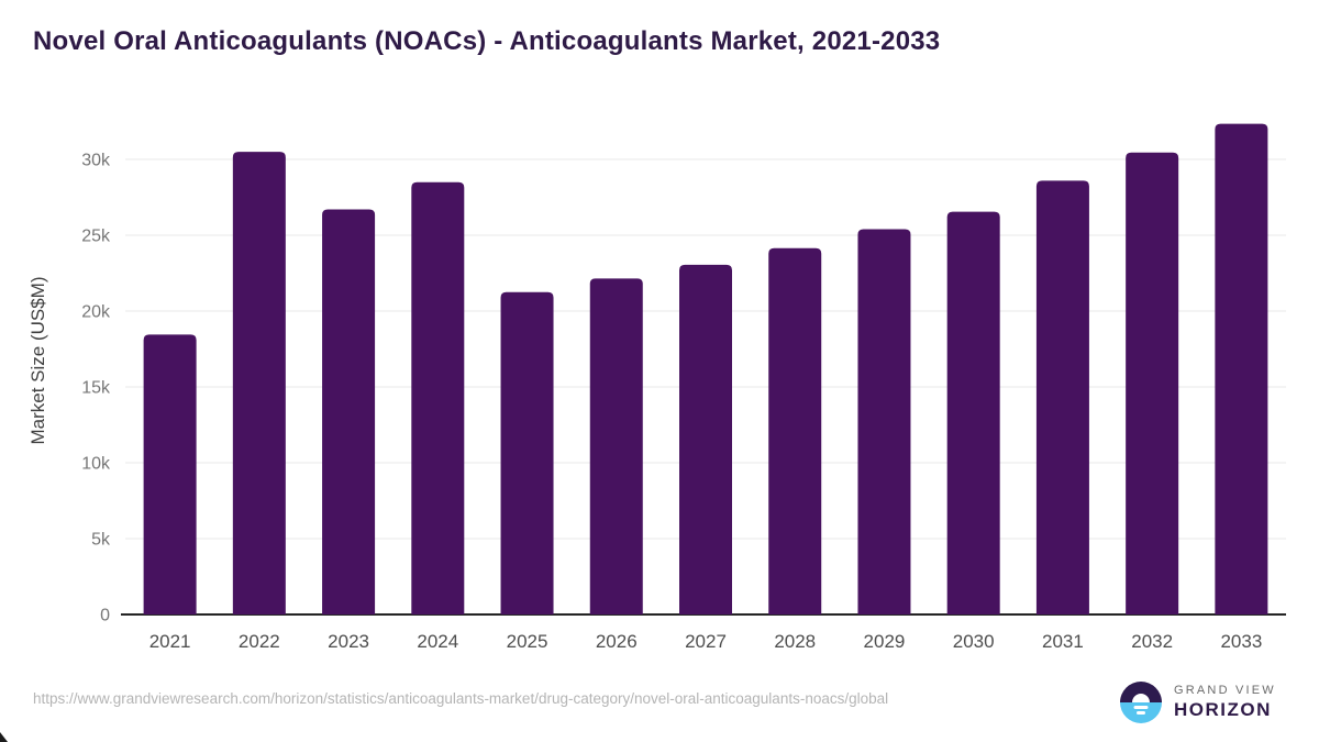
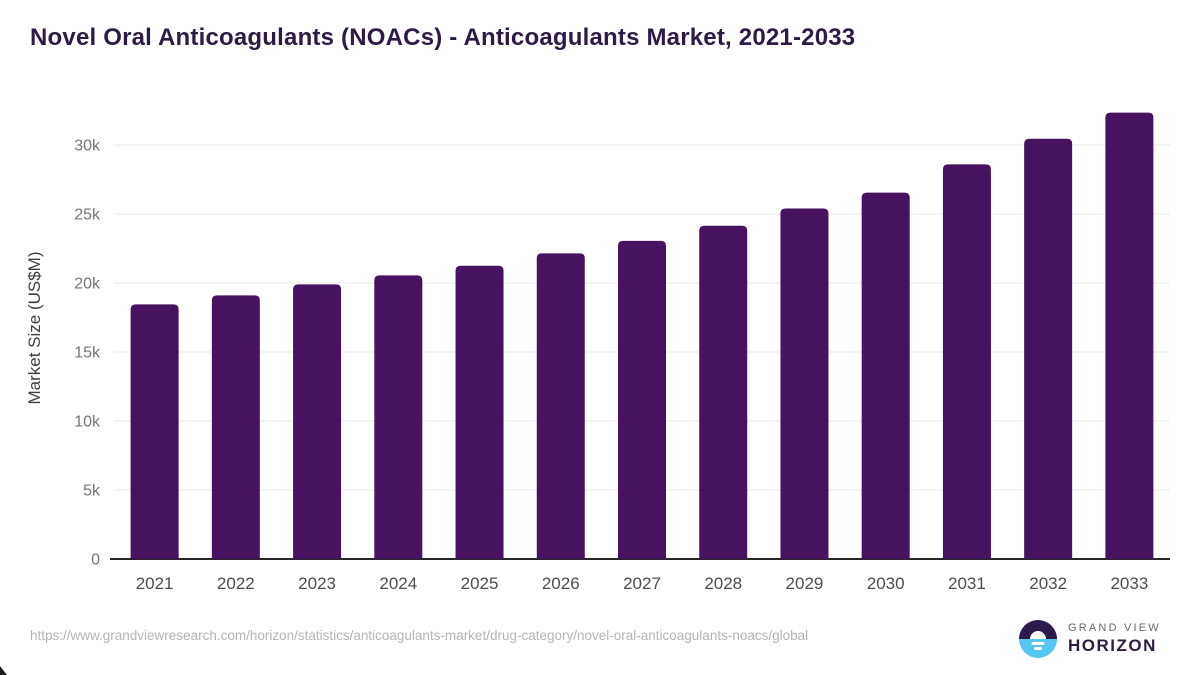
2022: 30.5k -> 19.1k
2023: 26.7k -> 19.9k
2024: 28.5k -> 20.6k
